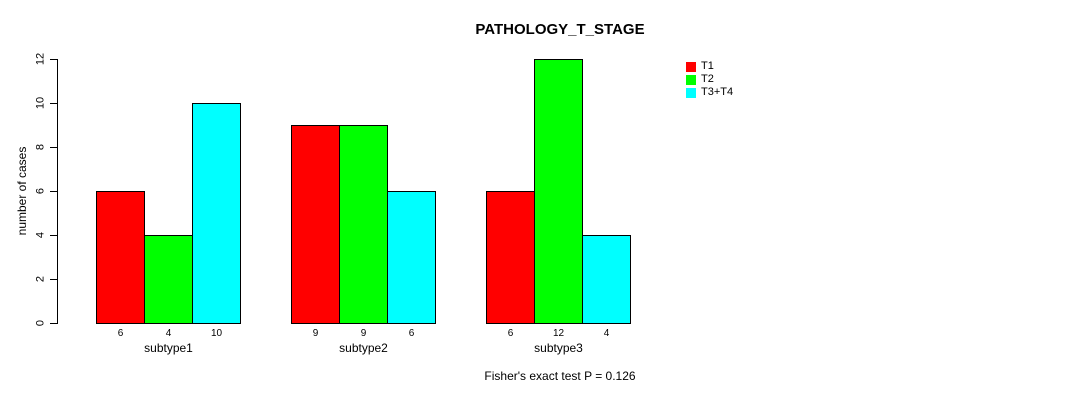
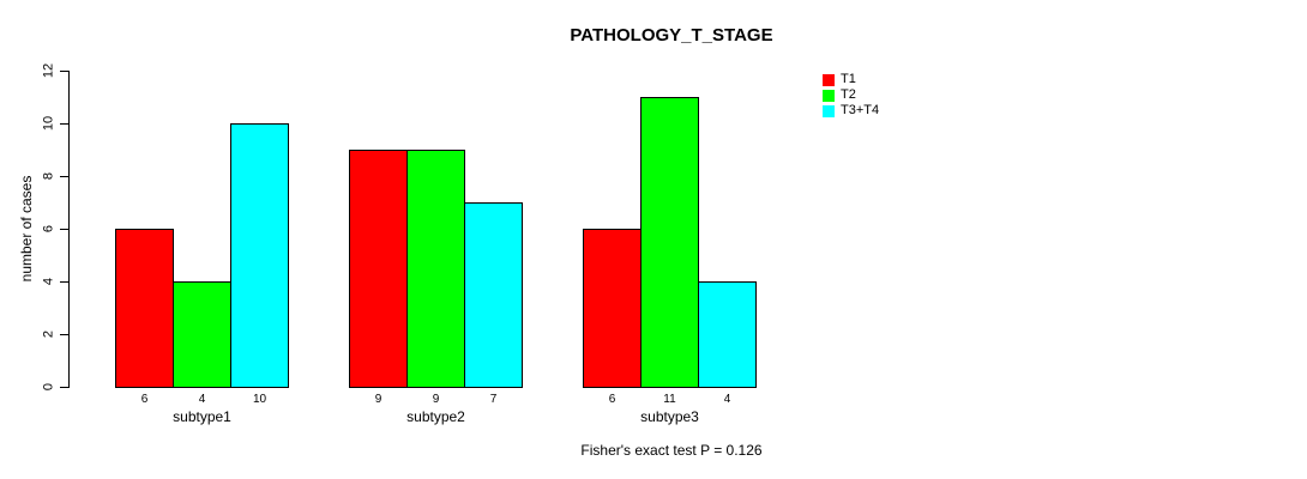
T3+T4/subtype2: 6 -> 7
T2/subtype3: 12 -> 11
